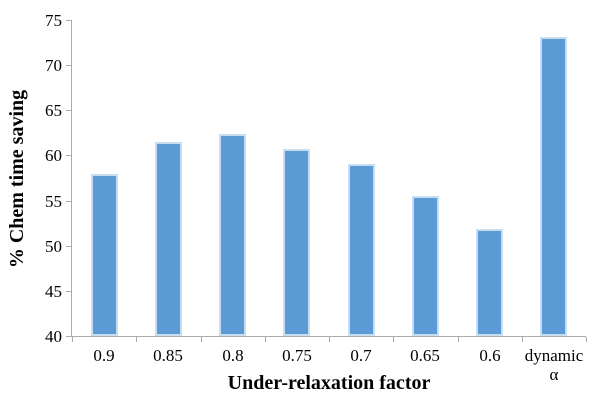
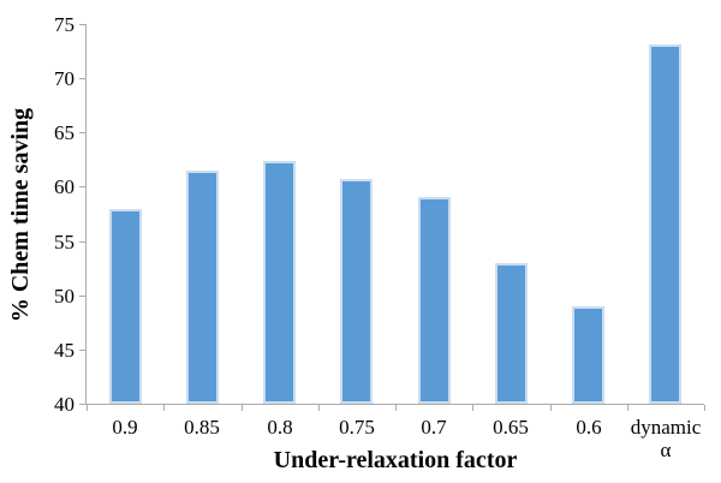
0.65: 56 -> 53
0.6: 52 -> 49
